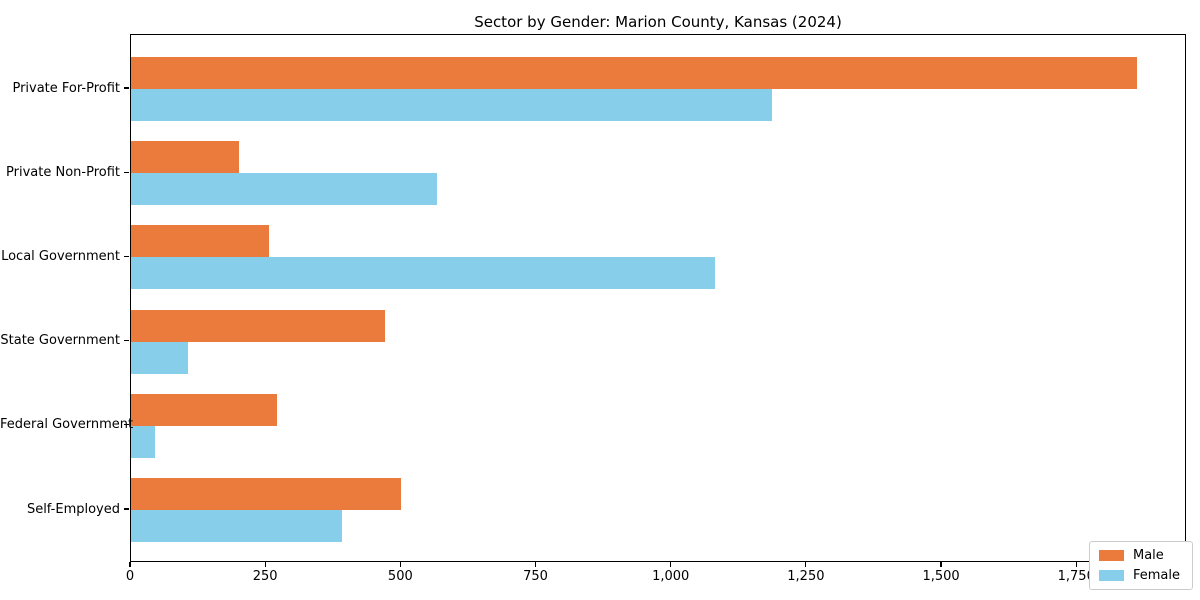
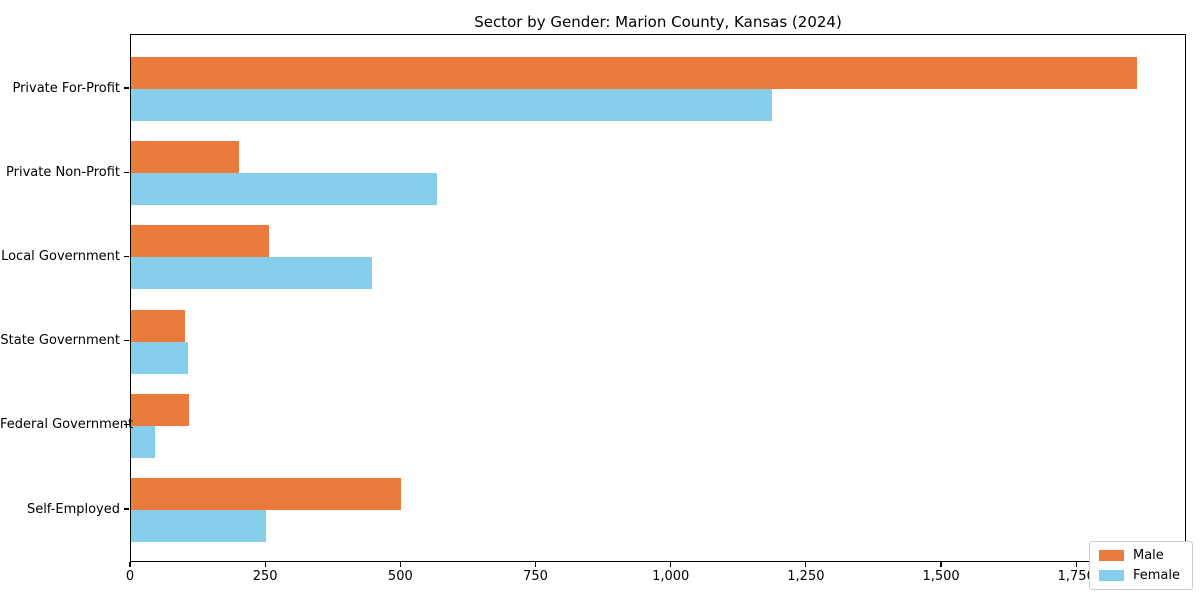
Female/Local Government: 1080 -> 440
Male/State Government: 470 -> 100
Male/Federal Government: 270 -> 110
Female/Self-Employed: 390 -> 250
